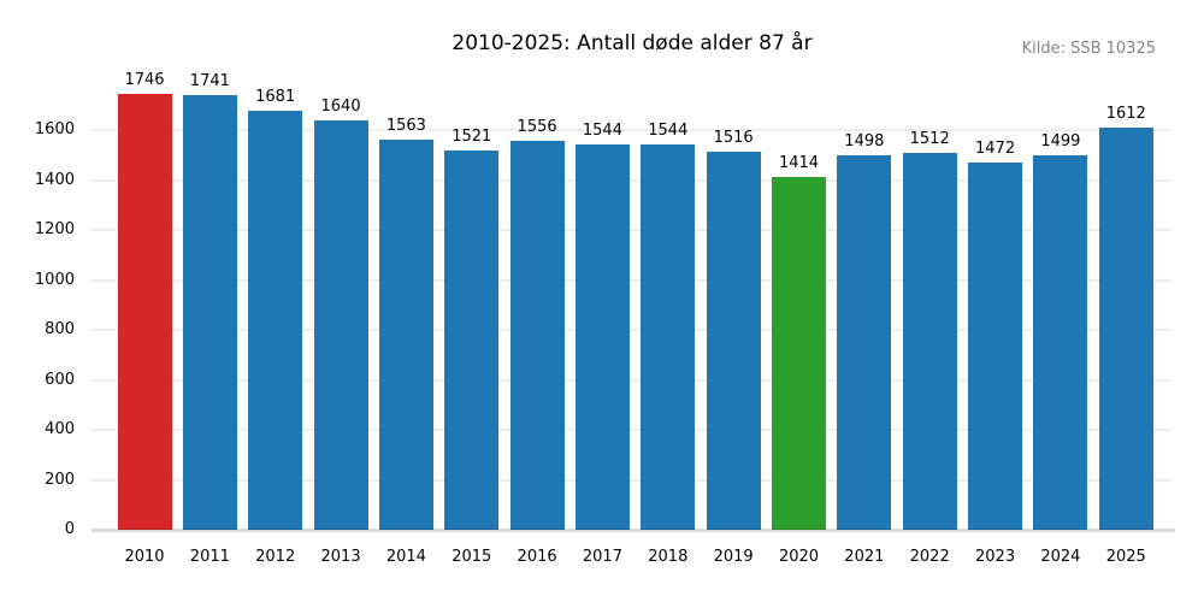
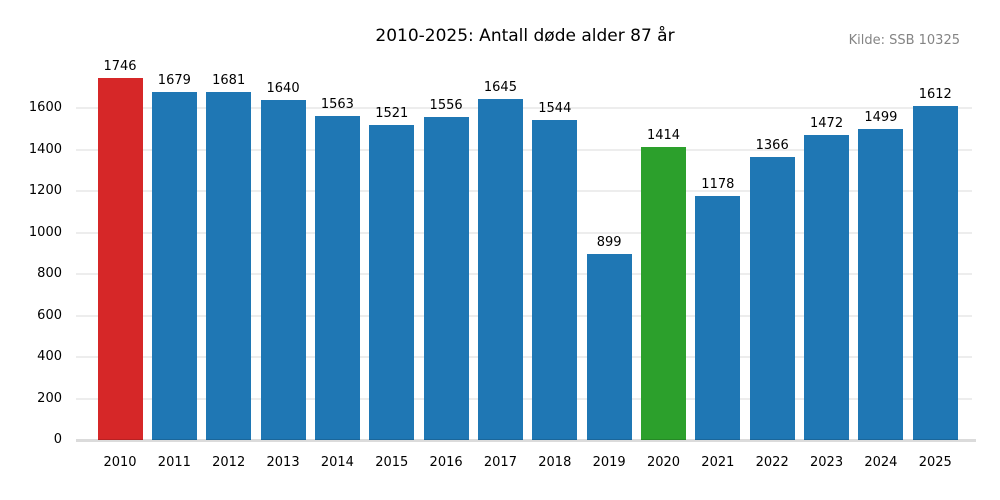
2011: 1741 -> 1679
2017: 1544 -> 1645
2019: 1516 -> 899
2021: 1498 -> 1178
2022: 1512 -> 1366
